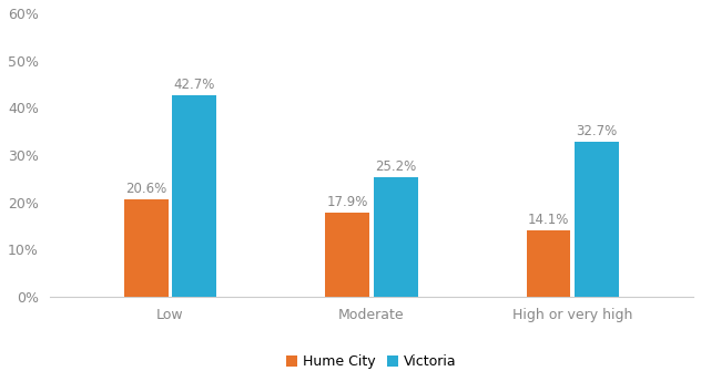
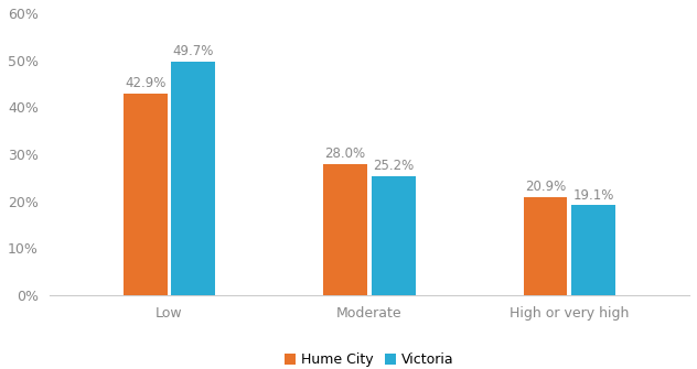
Hume City/Low: 20.6% -> 42.9%
Victoria/Low: 42.7% -> 49.7%
Hume City/Moderate: 17.9% -> 28.0%
Hume City/High or very high: 14.1% -> 20.9%
Victoria/High or very high: 32.7% -> 19.1%
